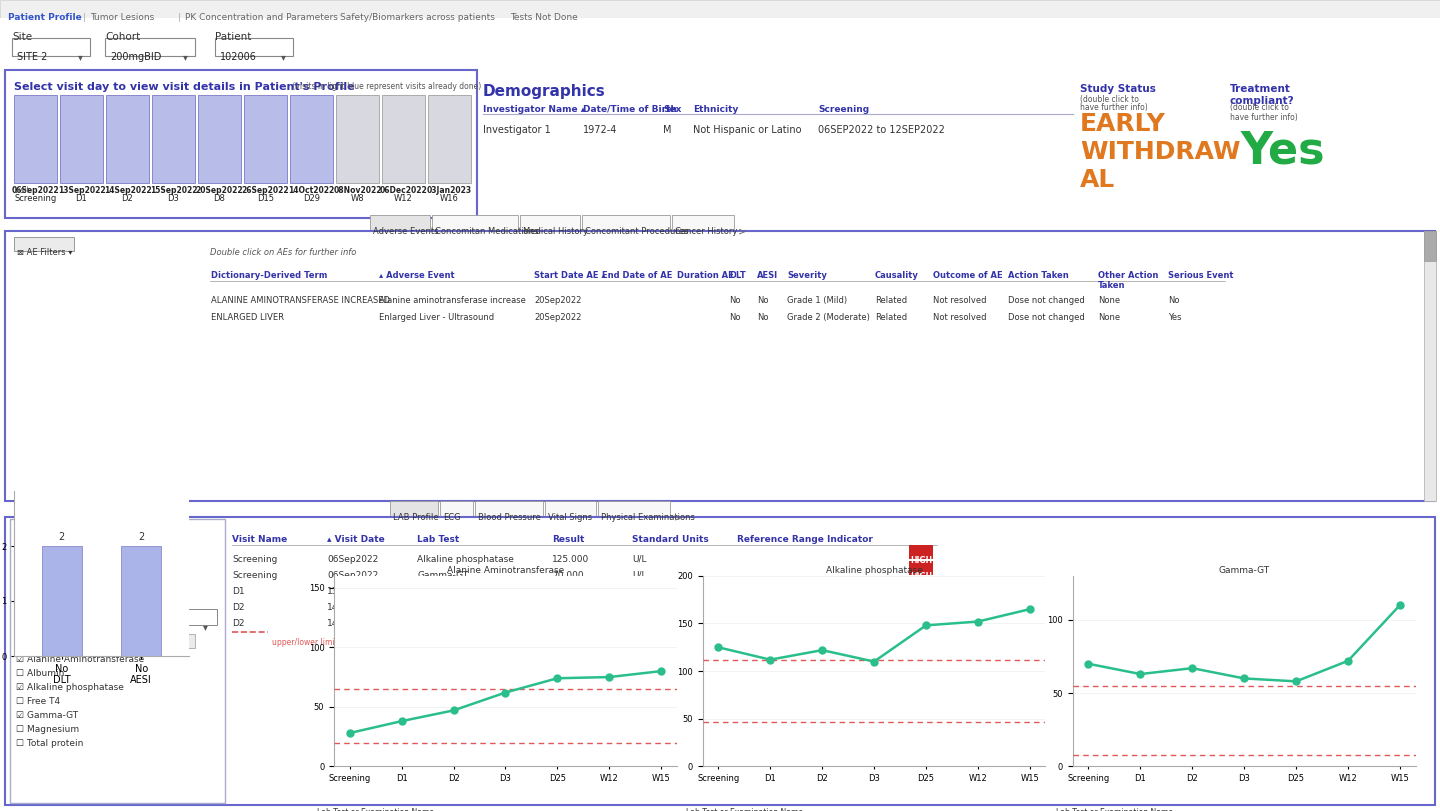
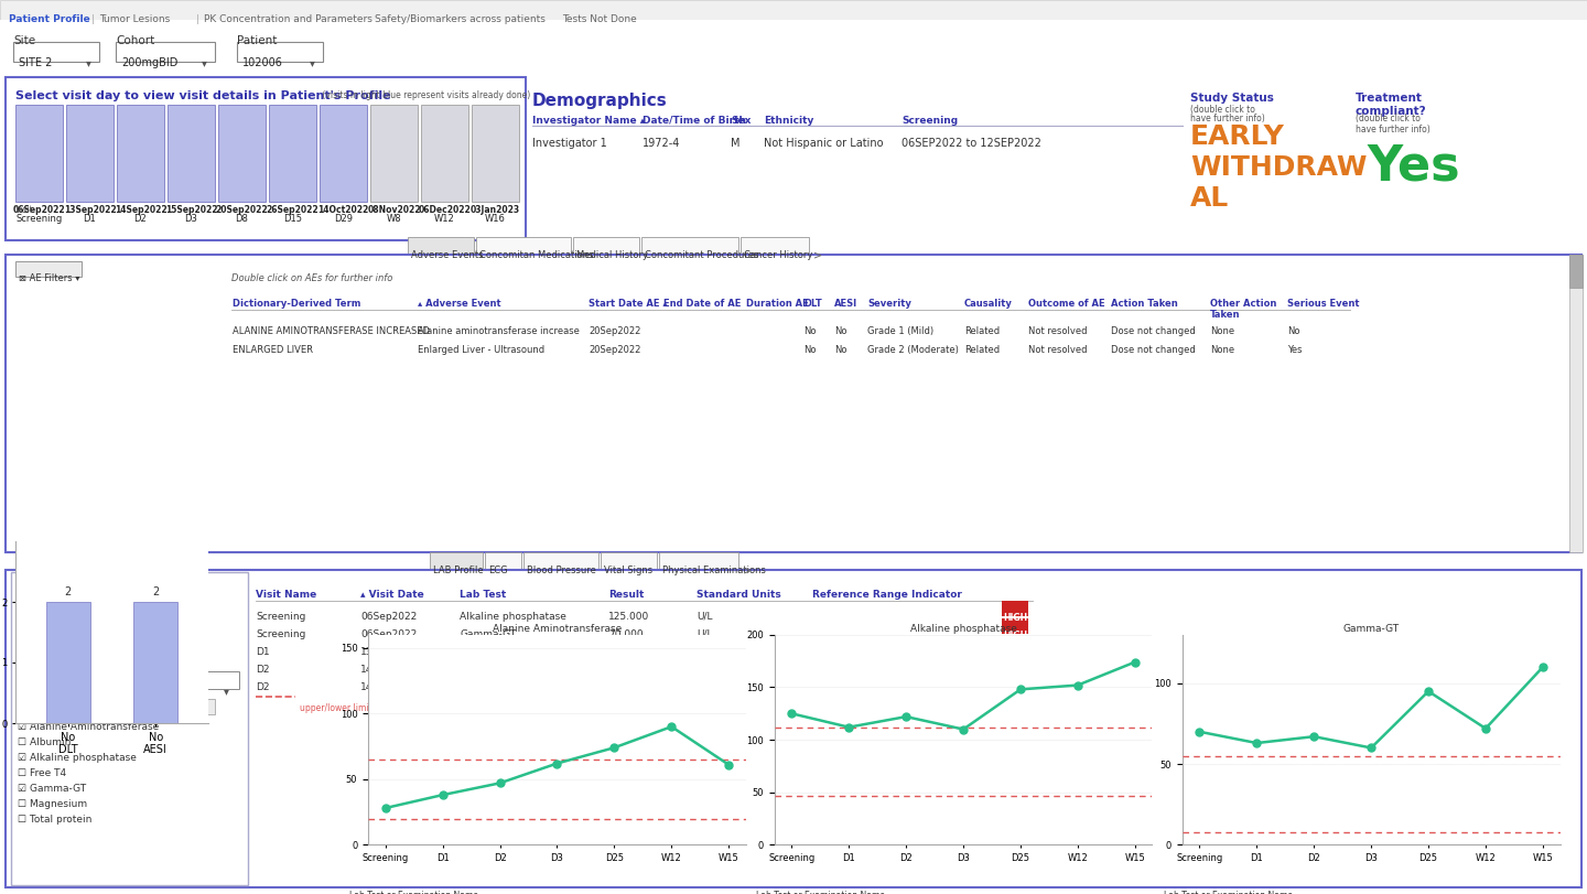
Alanine Aminotransferase/W12: 75 -> 90
Alanine Aminotransferase/W15: 80 -> 61
Alkaline phosphatase/W15: 165 -> 174
Gamma-GT/D25: 58 -> 95
